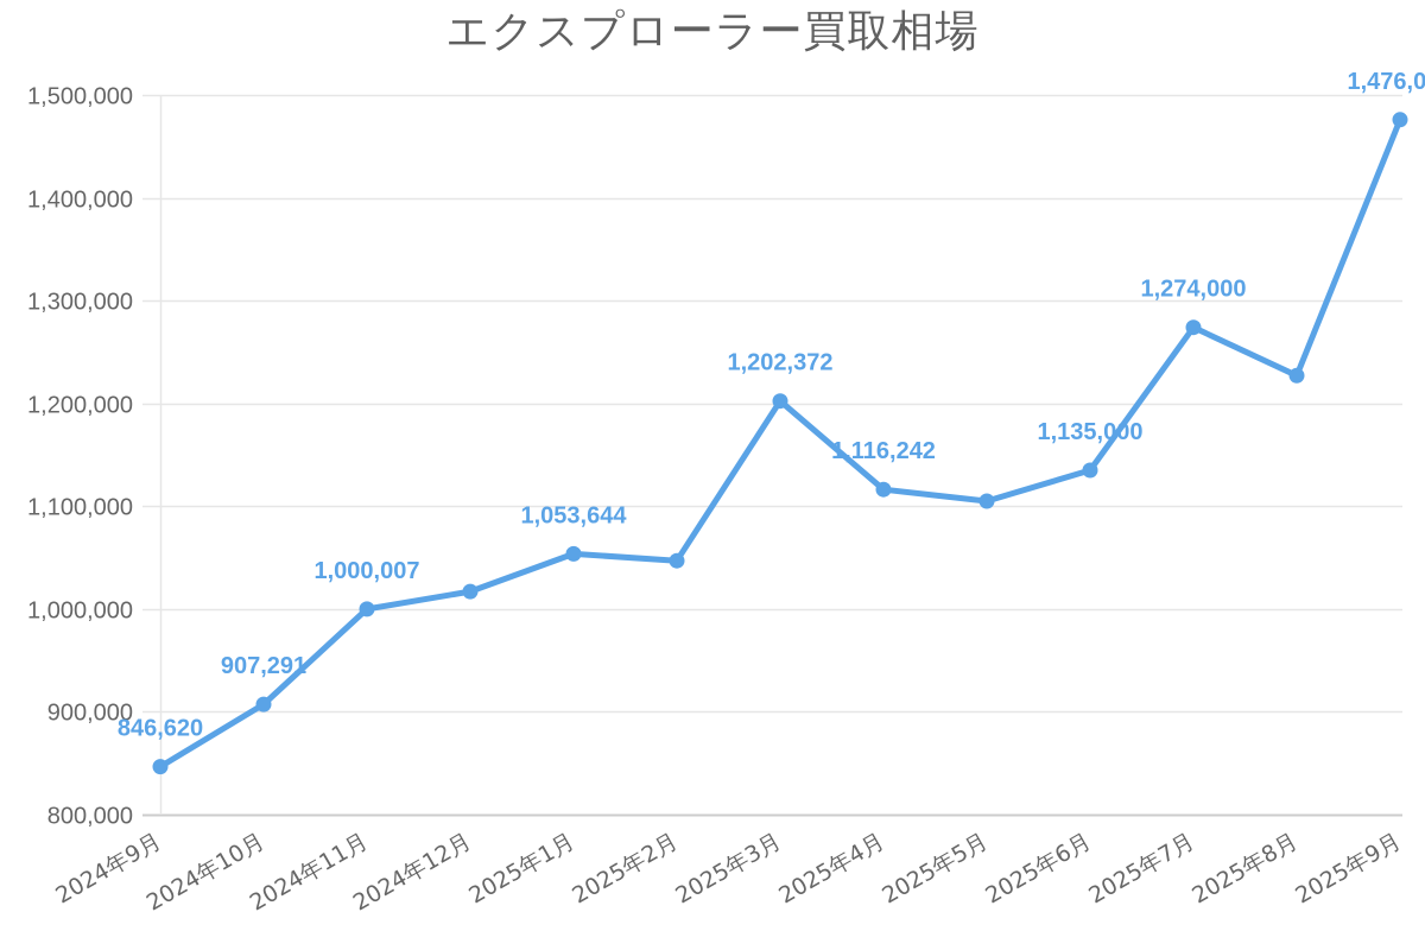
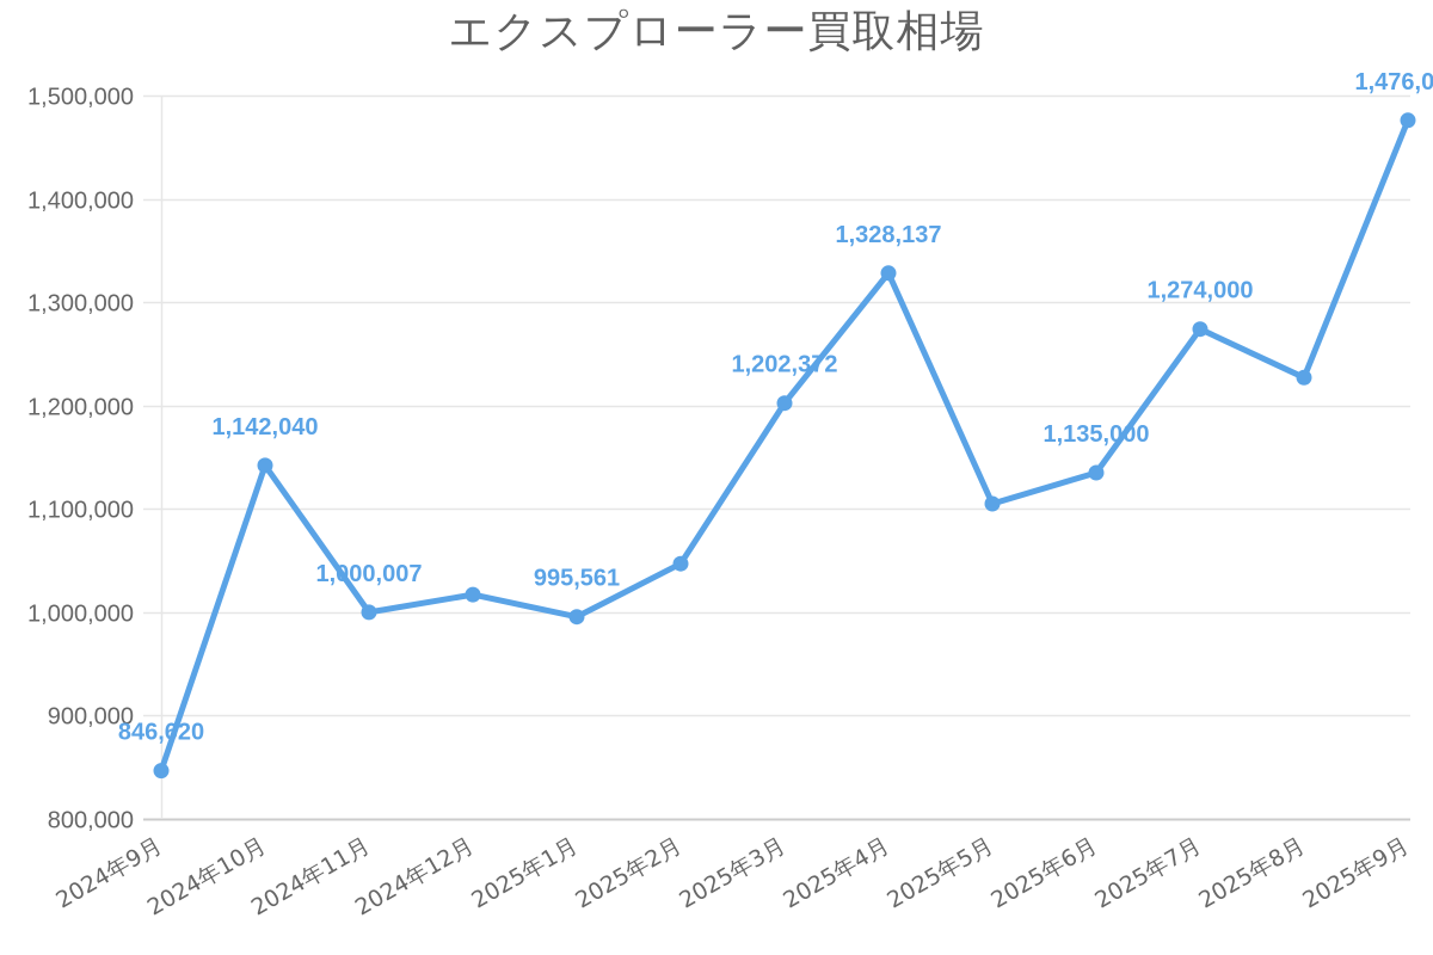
2024年10月: 907,291 -> 1,142,040
2025年1月: 1,053,644 -> 995,561
2025年4月: 1,116,242 -> 1,328,137
